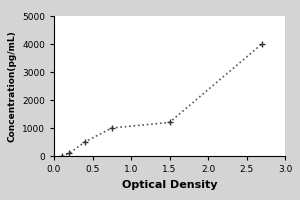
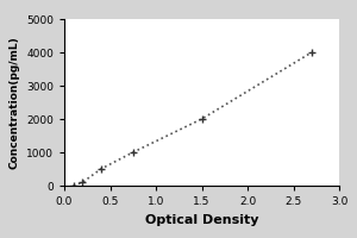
1.5: 1200 -> 2000
